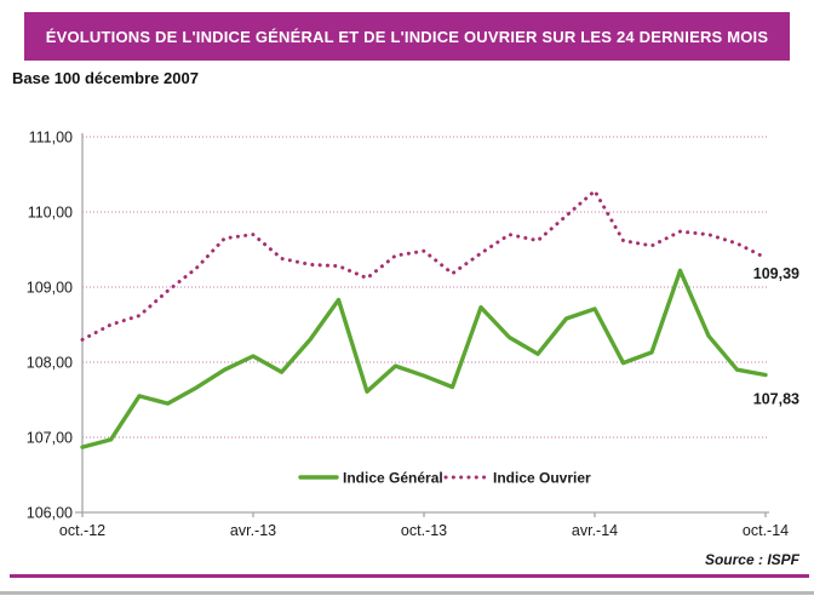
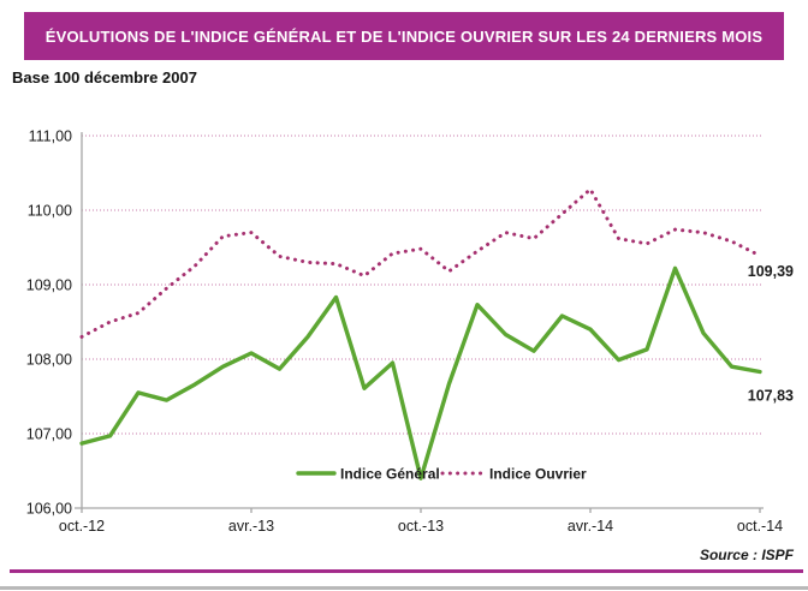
Indice Général/oct.-13: 107,8 -> 106,4
Indice Général/avr.-14: 108,7 -> 108,4
